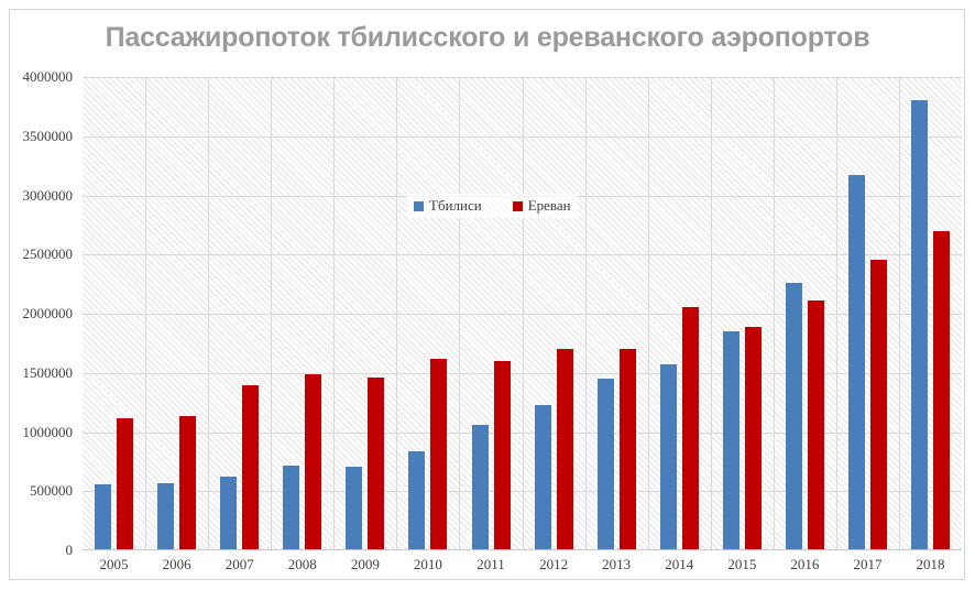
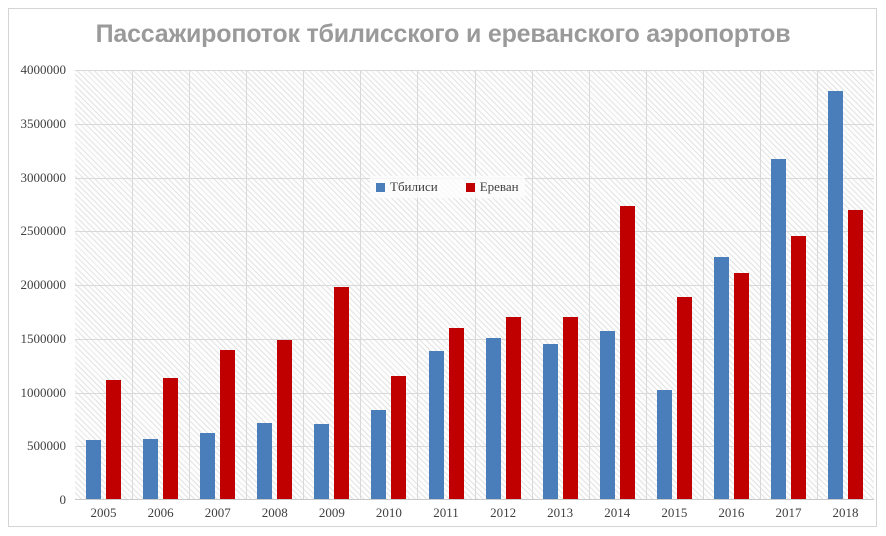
Ереван/2009: 1450000 -> 1970000
Ереван/2010: 1600000 -> 1140000
Тбилиси/2011: 1060000 -> 1380000
Тбилиси/2012: 1220000 -> 1500000
Ереван/2014: 2040000 -> 2730000
Тбилиси/2015: 1840000 -> 1010000
